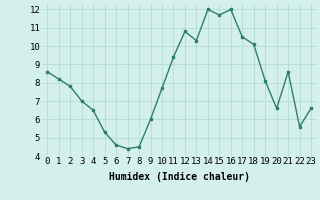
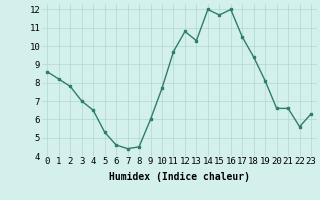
11: 9.4 -> 9.7
18: 10.1 -> 9.4
21: 8.6 -> 6.6
23: 6.6 -> 6.3
